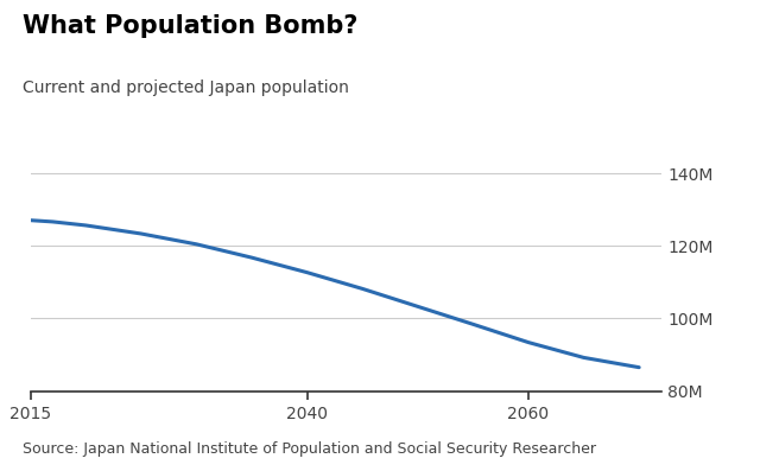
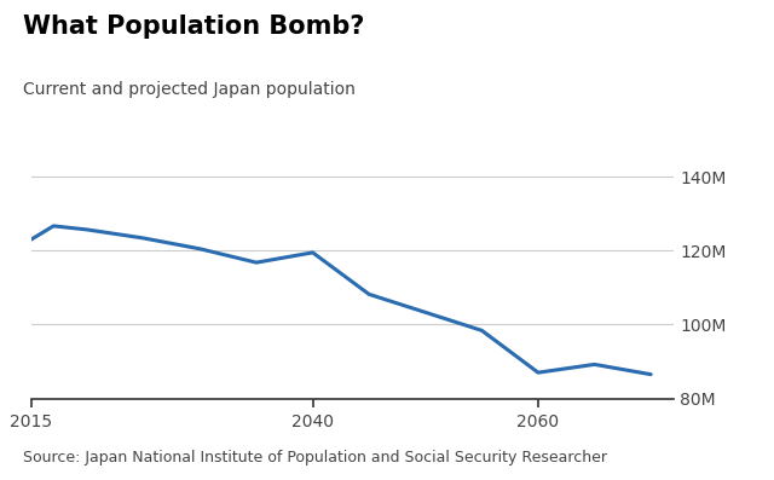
2015: 127.1M -> 123.0M
2040: 112.7M -> 119.5M
2060: 93.4M -> 87.0M
